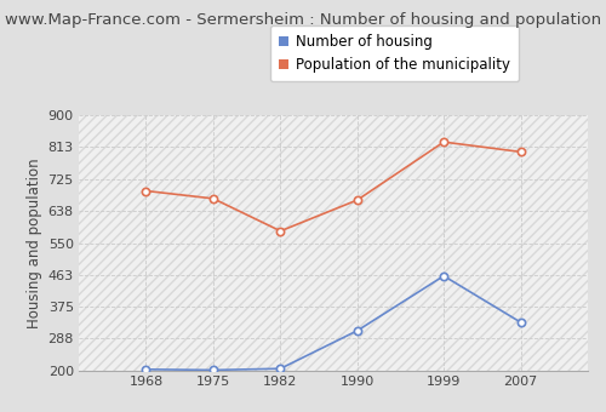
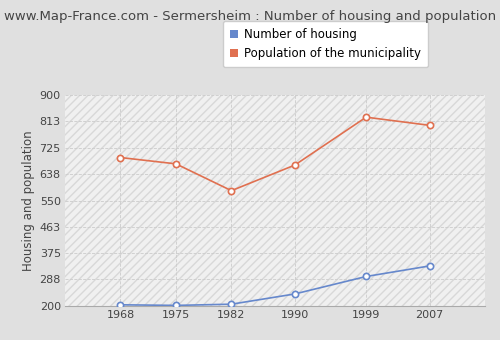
Number of housing/1990: 310 -> 240
Number of housing/1999: 460 -> 298
